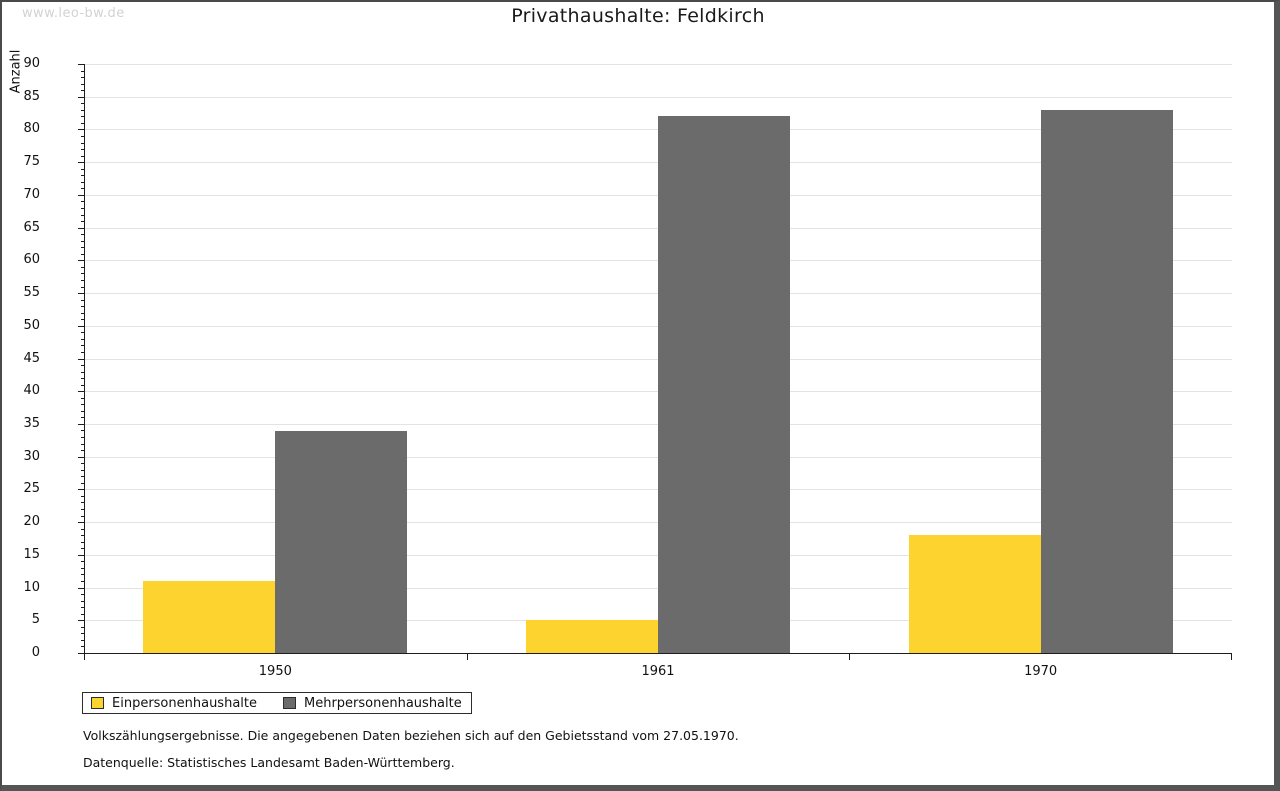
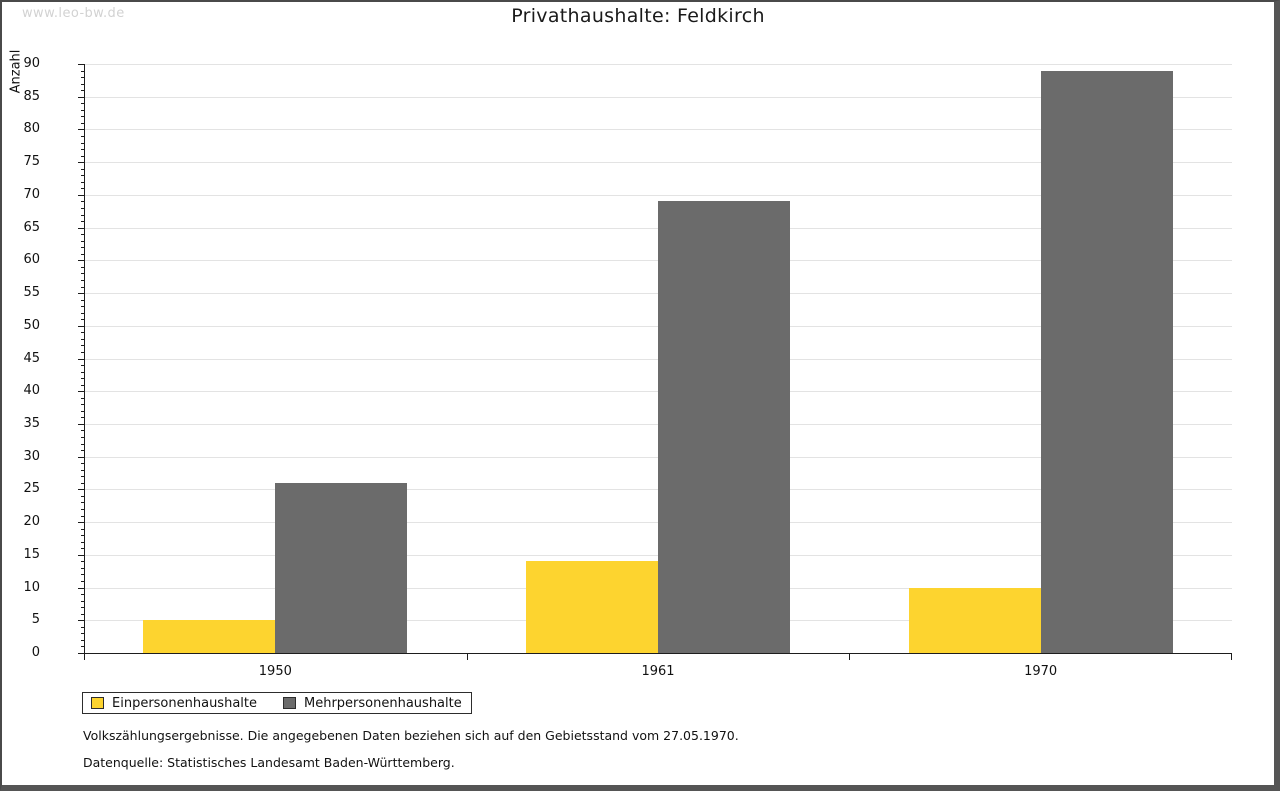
Einpersonenhaushalte/1950: 11 -> 5
Mehrpersonenhaushalte/1950: 34 -> 26
Einpersonenhaushalte/1961: 5 -> 14
Mehrpersonenhaushalte/1961: 82 -> 69
Einpersonenhaushalte/1970: 18 -> 10
Mehrpersonenhaushalte/1970: 83 -> 89
